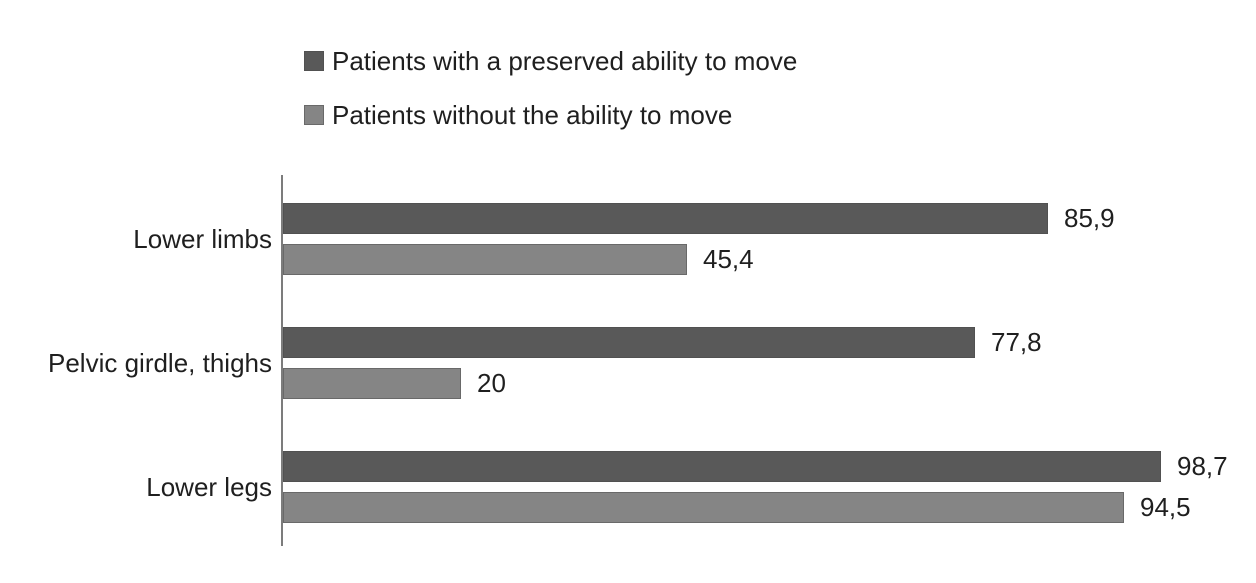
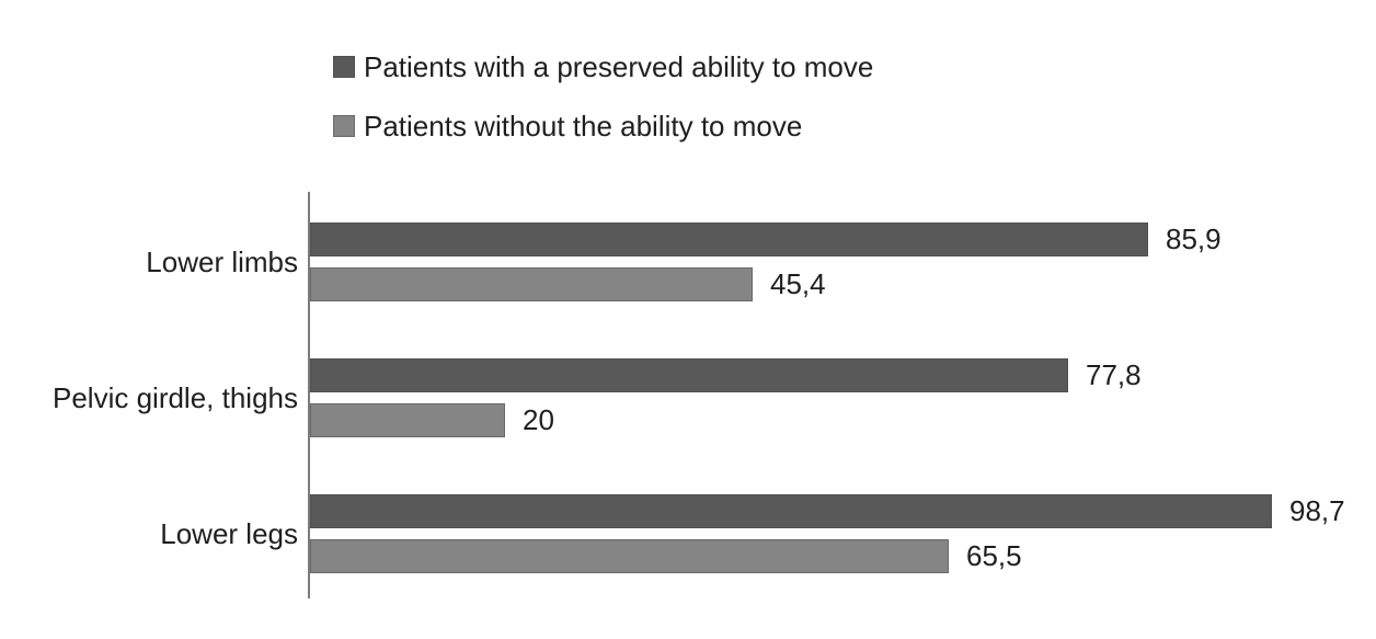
Patients without the ability to move/Lower legs: 94,5 -> 65,5
